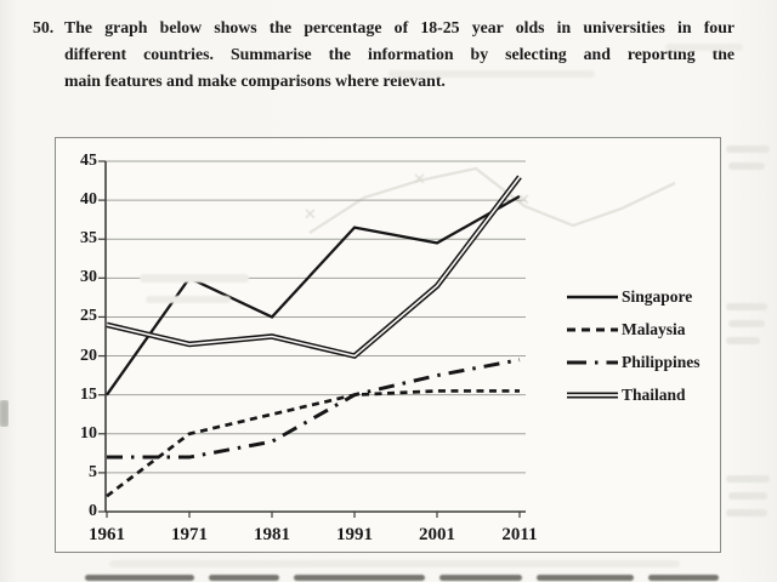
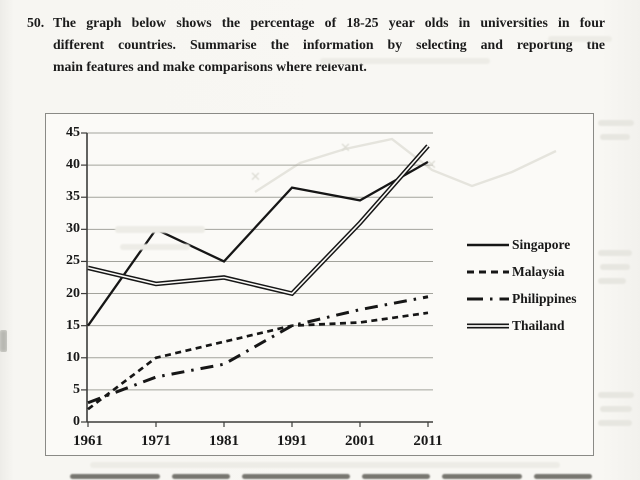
Philippines/1961: 7 -> 3
Thailand/2001: 29 -> 31
Malaysia/2011: 16 -> 17
